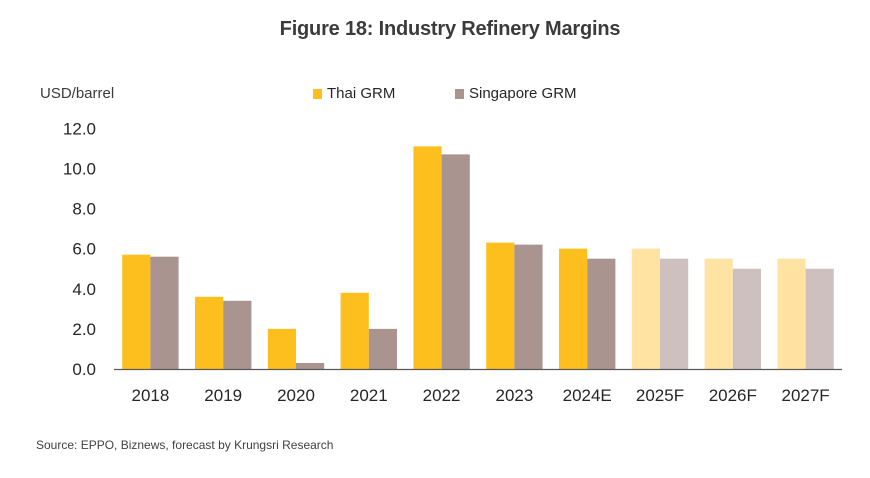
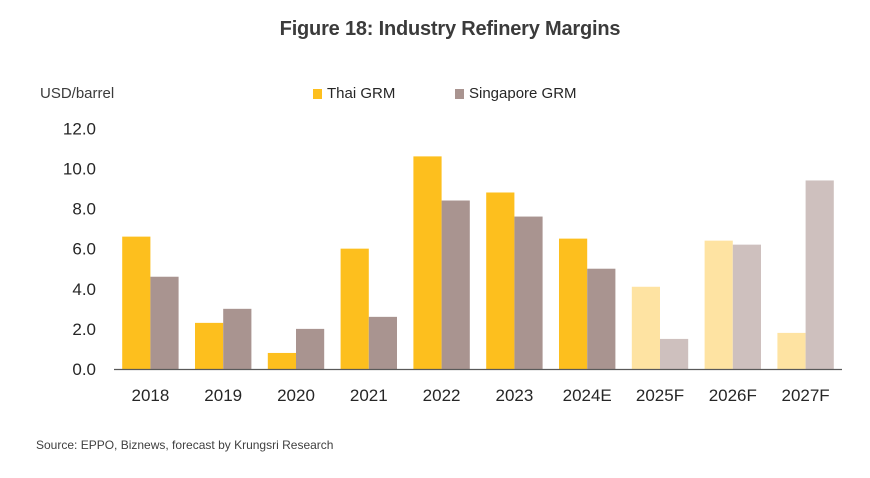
Thai GRM/2018: 5.7 -> 6.6
Singapore GRM/2018: 5.6 -> 4.6
Thai GRM/2019: 3.6 -> 2.3
Singapore GRM/2019: 3.4 -> 3.0
Thai GRM/2020: 2.0 -> 0.8
Singapore GRM/2020: 0.3 -> 2.0
Thai GRM/2021: 3.8 -> 6.0
Singapore GRM/2021: 2.0 -> 2.6
Thai GRM/2022: 11.1 -> 10.6
Singapore GRM/2022: 10.7 -> 8.4
Thai GRM/2023: 6.3 -> 8.8
Singapore GRM/2023: 6.2 -> 7.6
Thai GRM/2024E: 6.0 -> 6.5
Singapore GRM/2024E: 5.5 -> 5.0
Thai GRM/2025F: 6.0 -> 4.1
Singapore GRM/2025F: 5.5 -> 1.5
Thai GRM/2026F: 5.5 -> 6.4
Singapore GRM/2026F: 5.0 -> 6.2
Thai GRM/2027F: 5.5 -> 1.8
Singapore GRM/2027F: 5.0 -> 9.4
